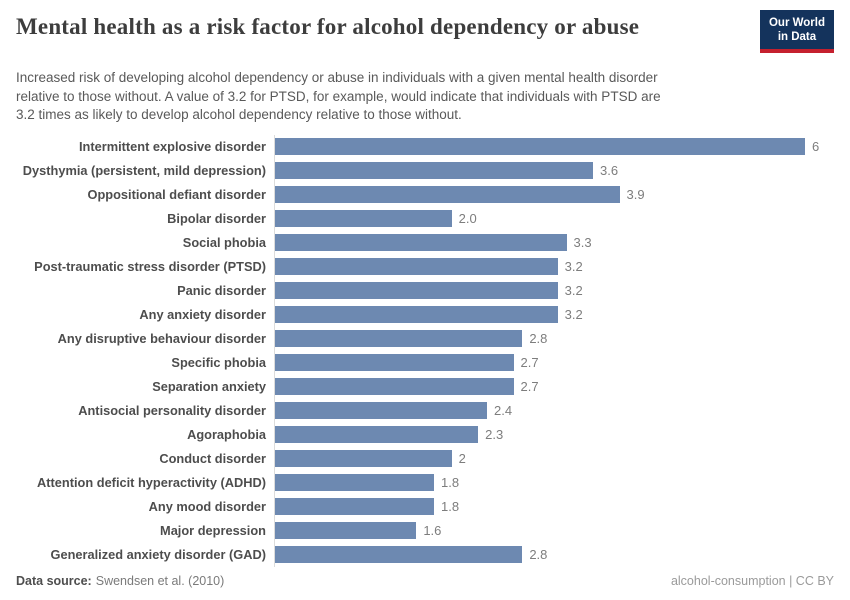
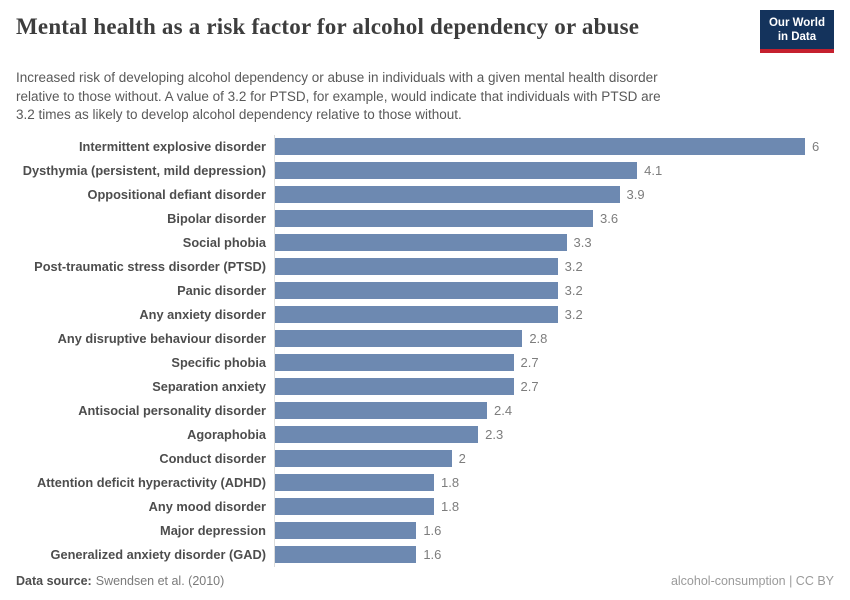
Dysthymia (persistent, mild depression): 3.6 -> 4.1
Bipolar disorder: 2.0 -> 3.6
Generalized anxiety disorder (GAD): 2.8 -> 1.6
